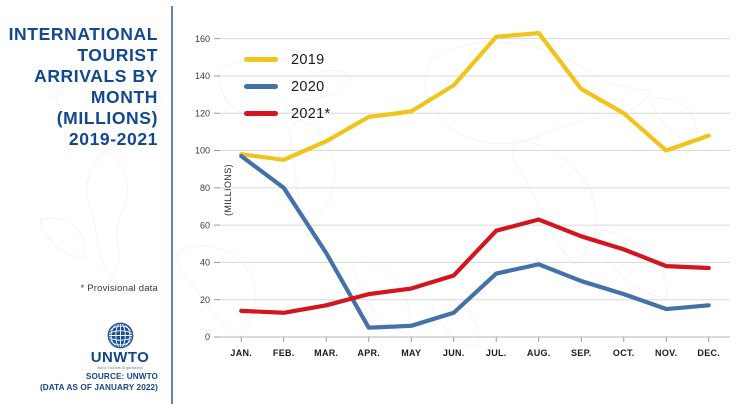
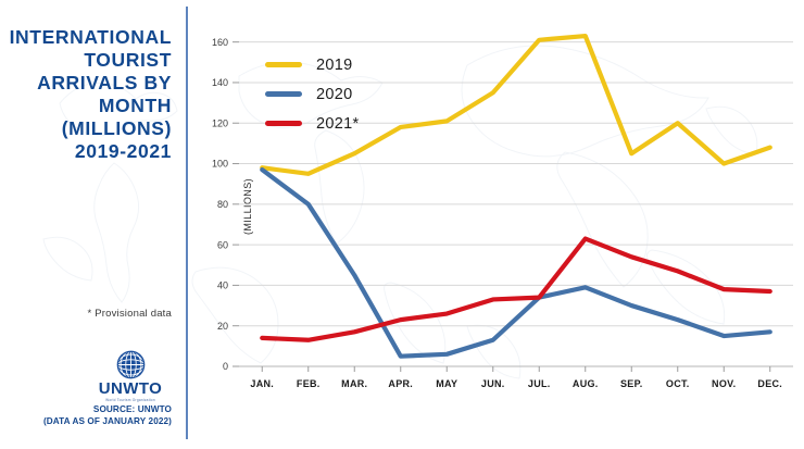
2021*/JUL.: 57 -> 34
2019/SEP.: 133 -> 105
